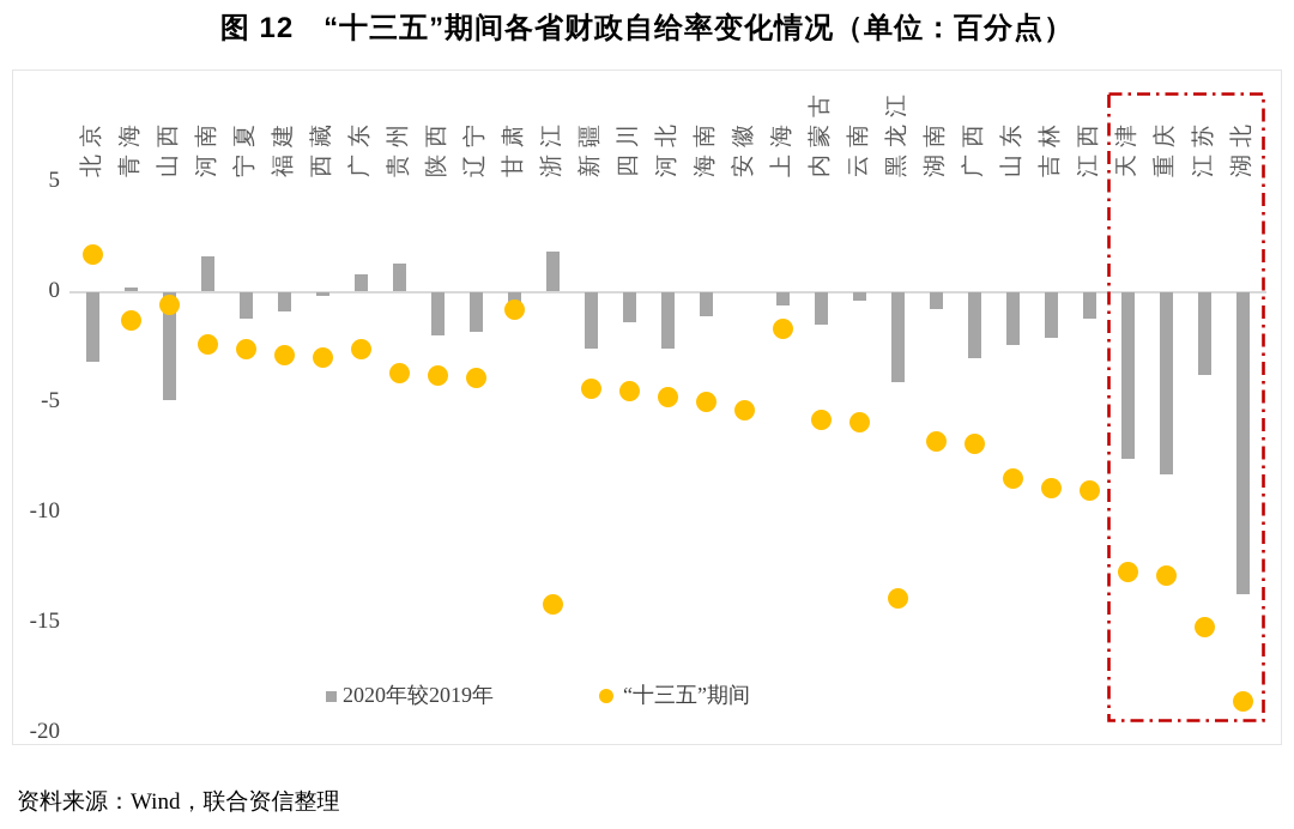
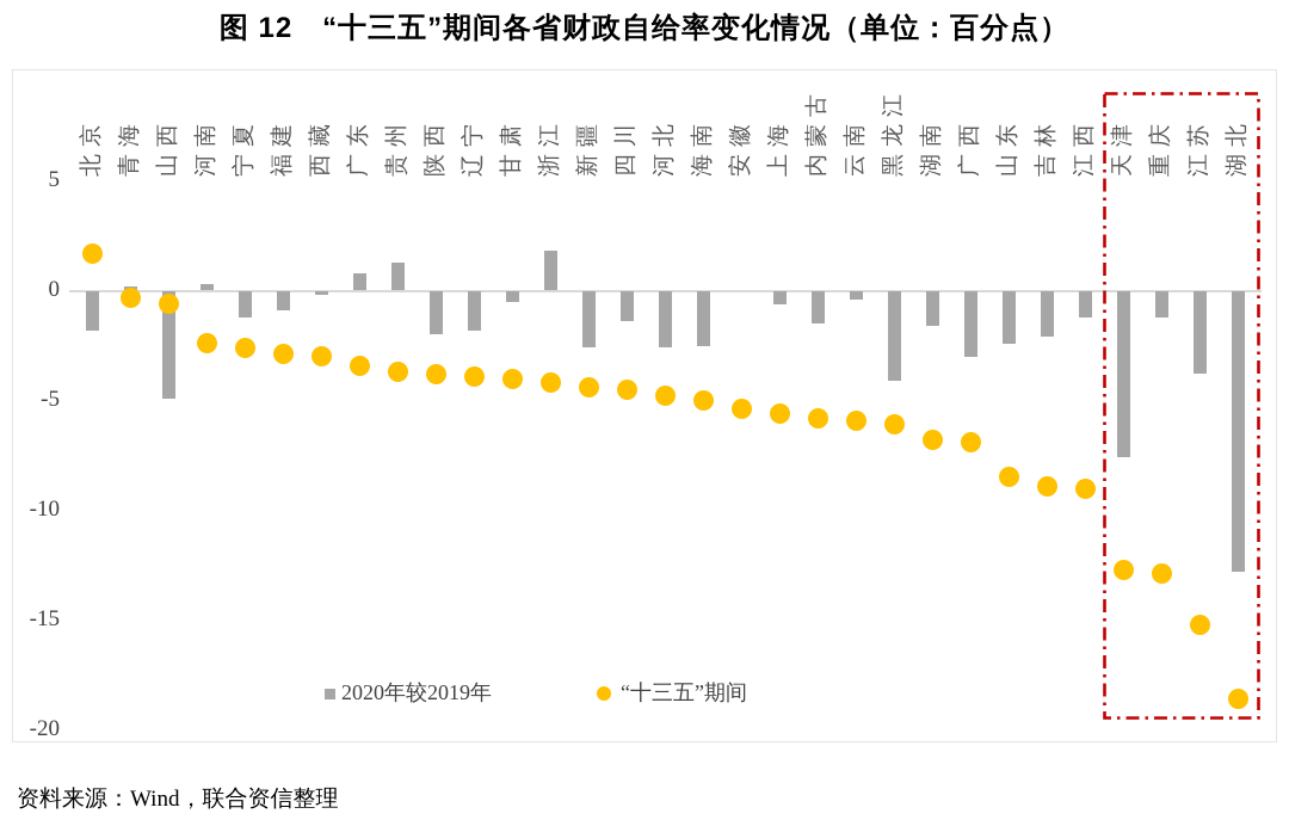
2020年较2019年/北京: -3.2 -> -1.8
“十三五”期间/青海: -1.3 -> -0.3
2020年较2019年/河南: 1.6 -> 0.3
“十三五”期间/广东: -2.6 -> -3.4
“十三五”期间/甘肃: -0.8 -> -4.0
“十三五”期间/浙江: -14.2 -> -4.2
2020年较2019年/海南: -1.1 -> -2.5
“十三五”期间/上海: -1.7 -> -5.6
“十三五”期间/黑龙江: -13.9 -> -6.1
2020年较2019年/湖南: -0.8 -> -1.6
2020年较2019年/重庆: -8.3 -> -1.2
2020年较2019年/湖北: -13.7 -> -12.8
